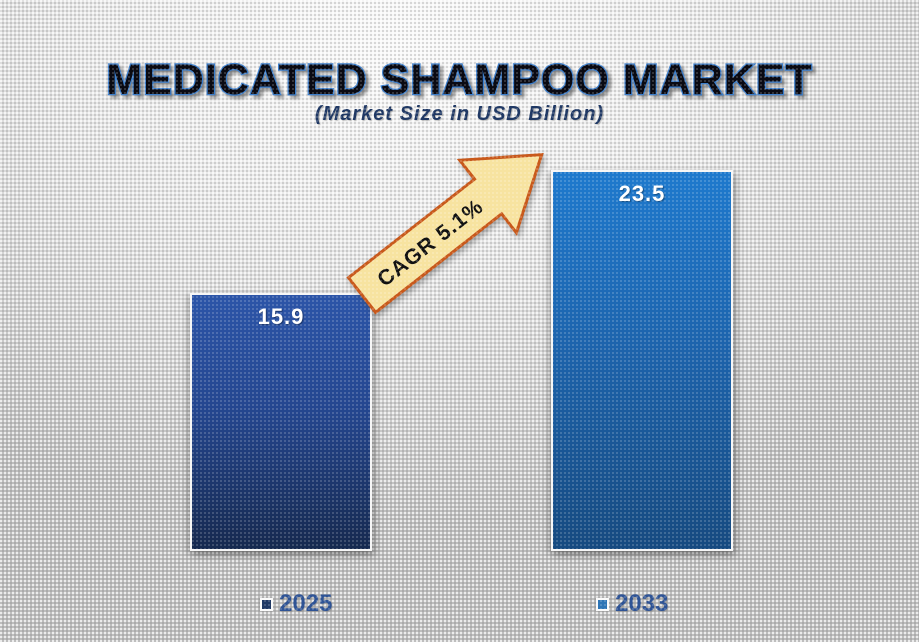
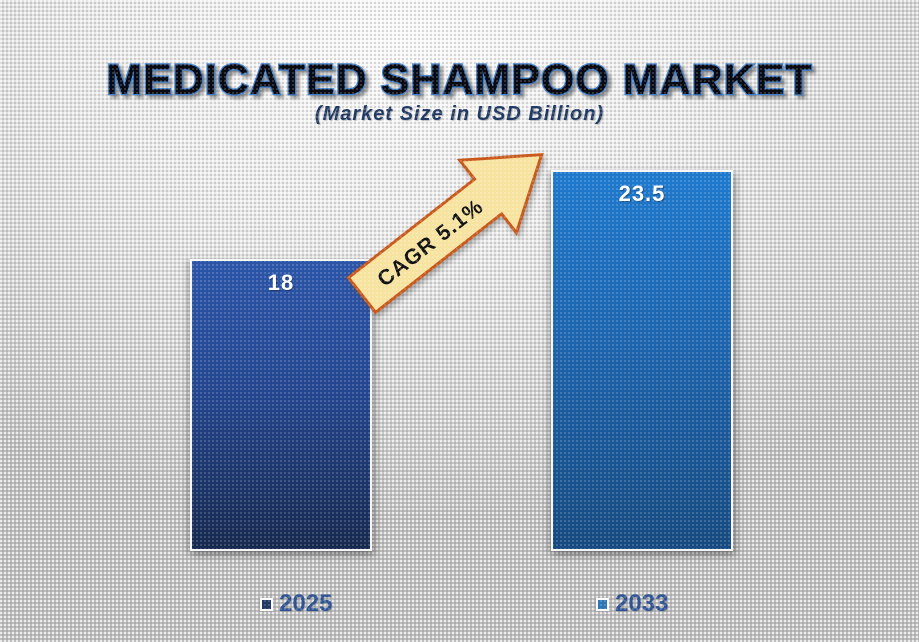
2025: 15.9 -> 18
